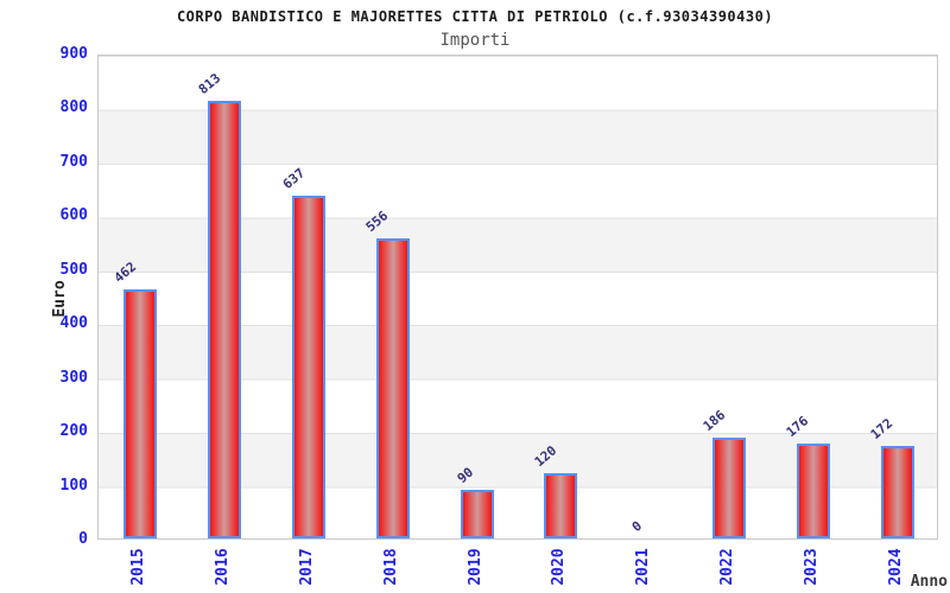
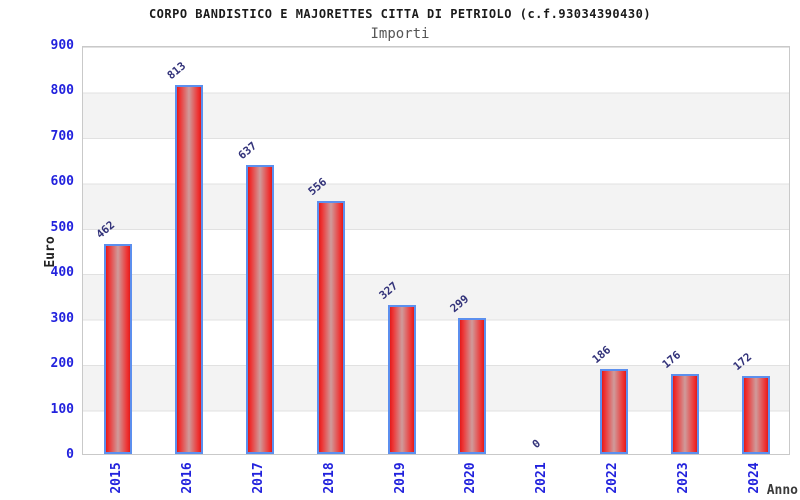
2019: 90 -> 327
2020: 120 -> 299
